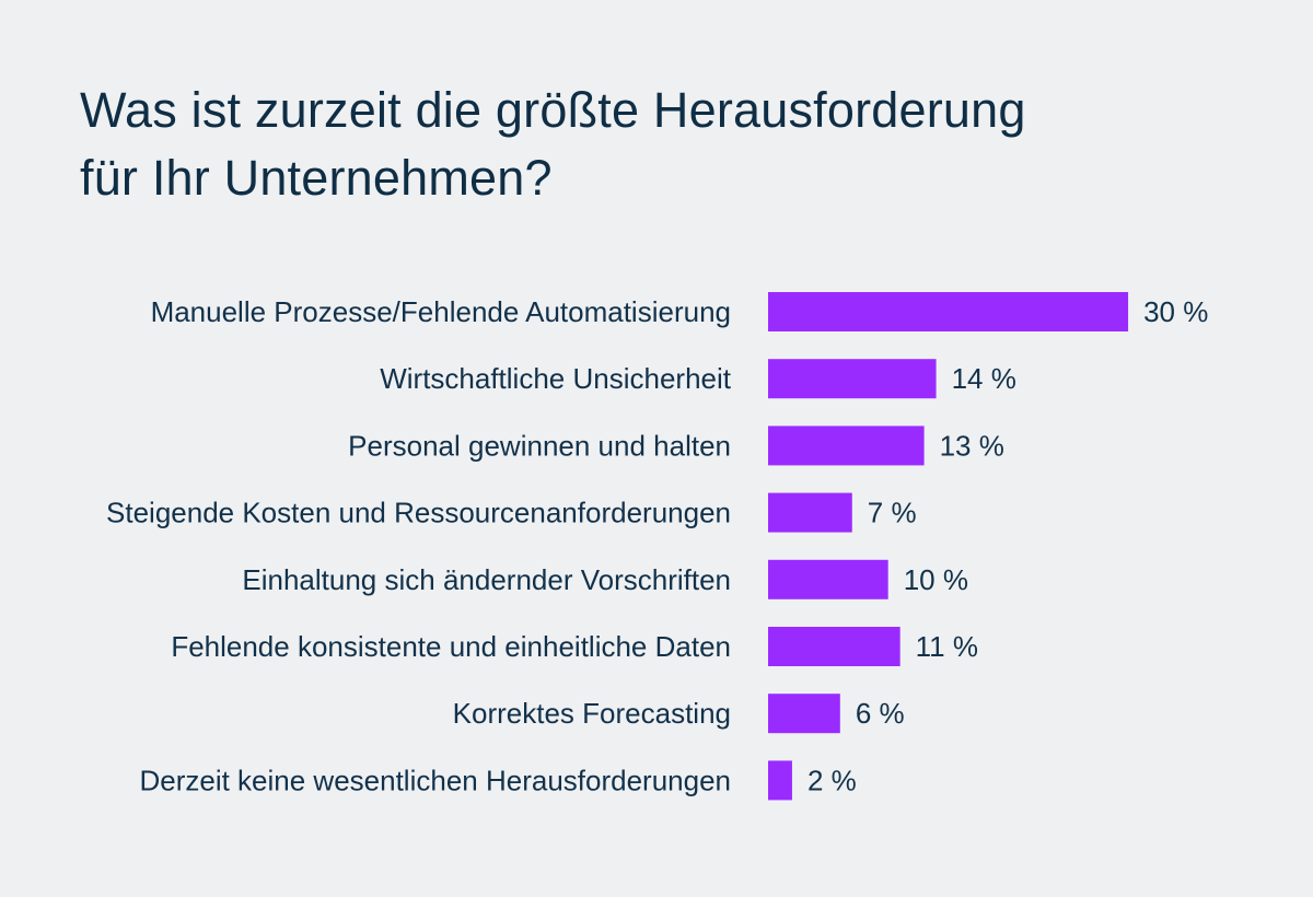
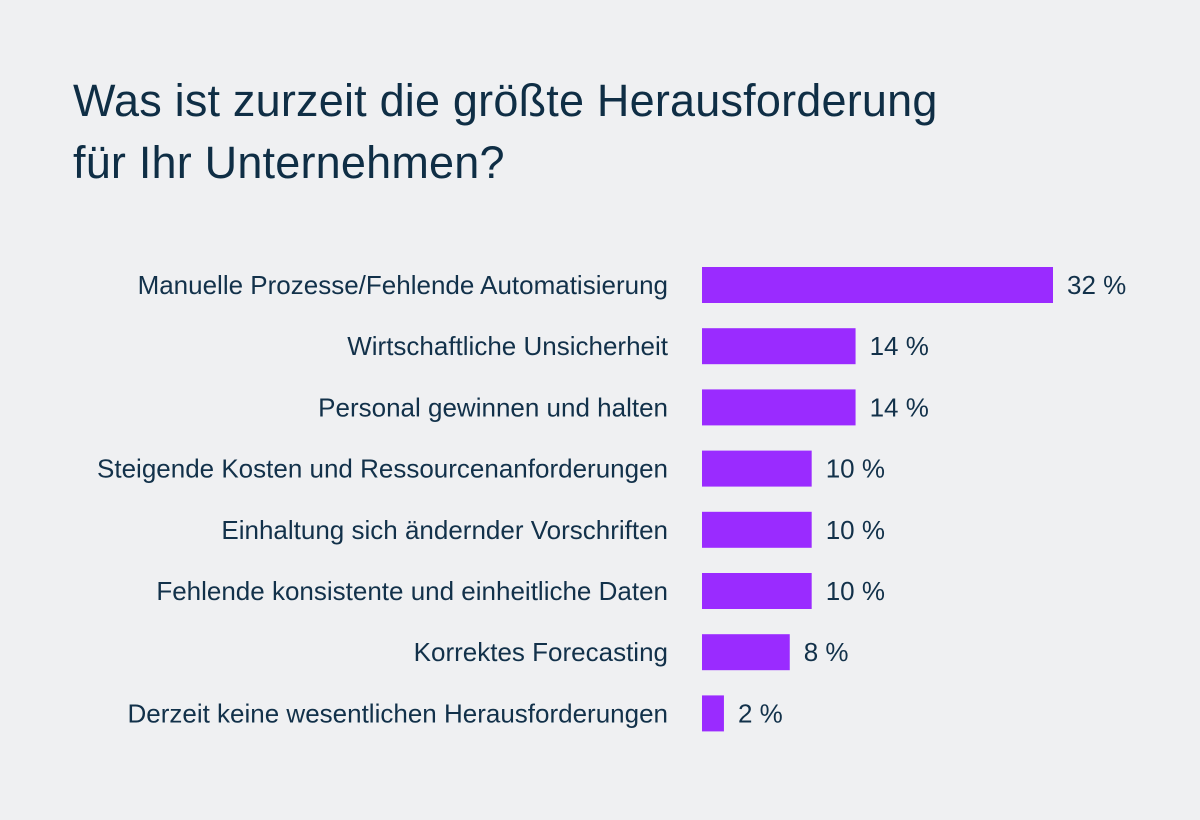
Manuelle Prozesse/Fehlende Automatisierung: 30 -> 32
Personal gewinnen und halten: 13 -> 14
Steigende Kosten und Ressourcenanforderungen: 7 -> 10
Fehlende konsistente und einheitliche Daten: 11 -> 10
Korrektes Forecasting: 6 -> 8
